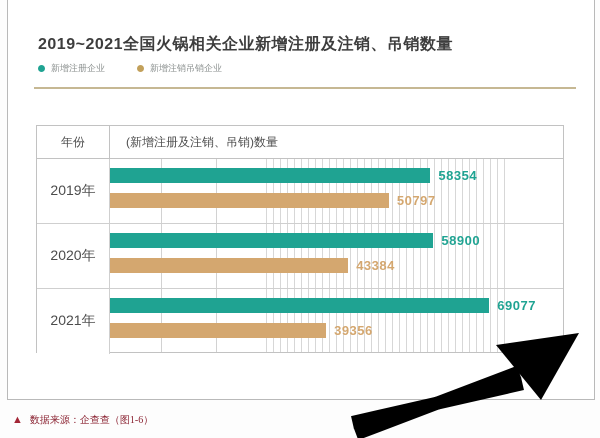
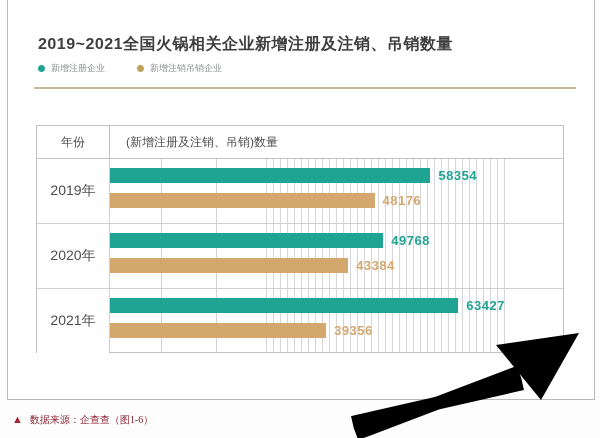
新增注销吊销企业/2019年: 50797 -> 48176
新增注册企业/2020年: 58900 -> 49768
新增注册企业/2021年: 69077 -> 63427
